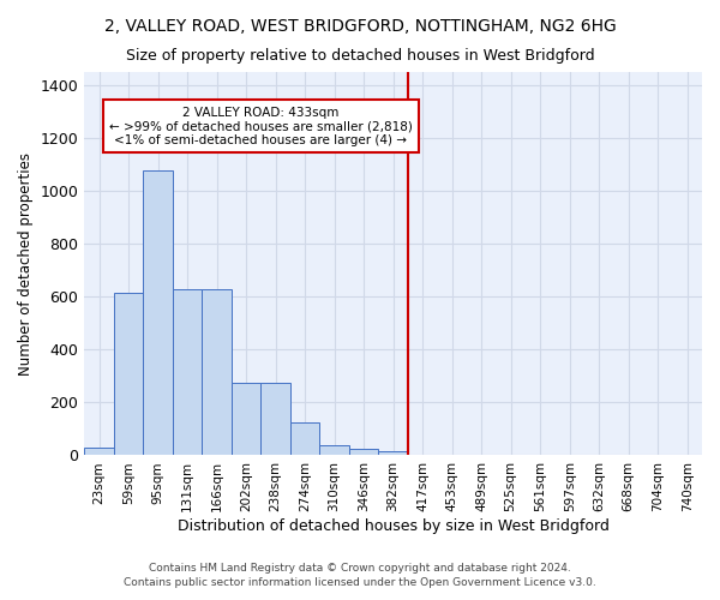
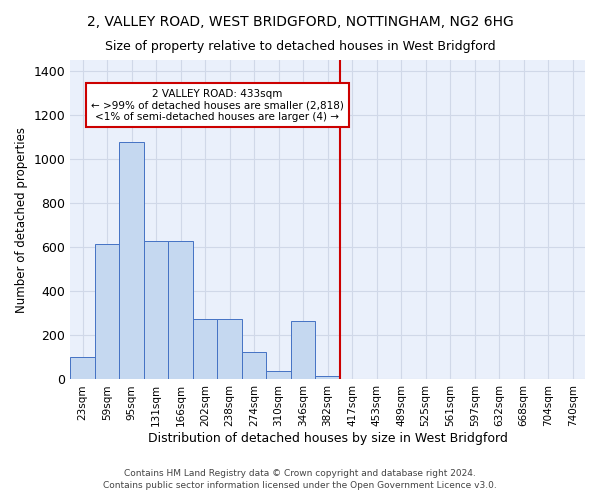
23sqm: 30 -> 100
346sqm: 25 -> 265
